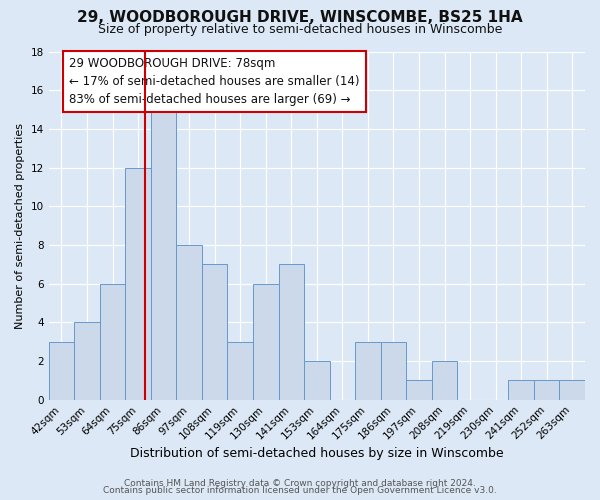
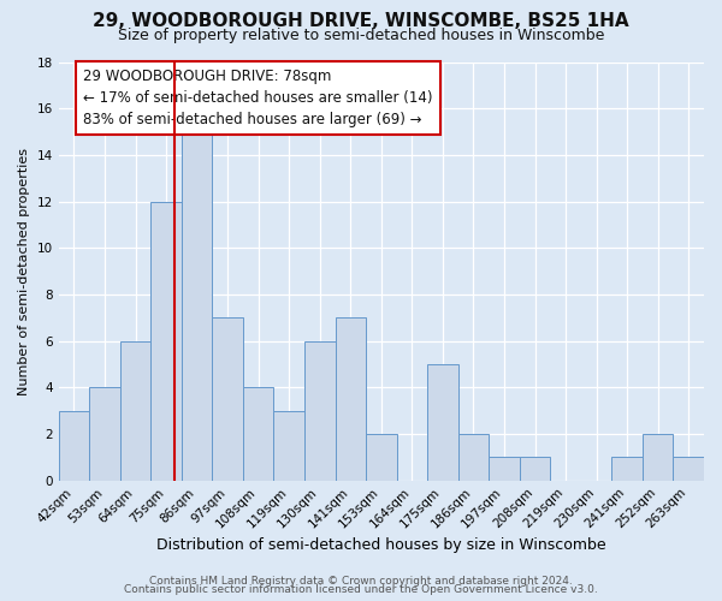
97sqm: 8 -> 7
108sqm: 7 -> 4
175sqm: 3 -> 5
186sqm: 3 -> 2
208sqm: 2 -> 1
252sqm: 1 -> 2
